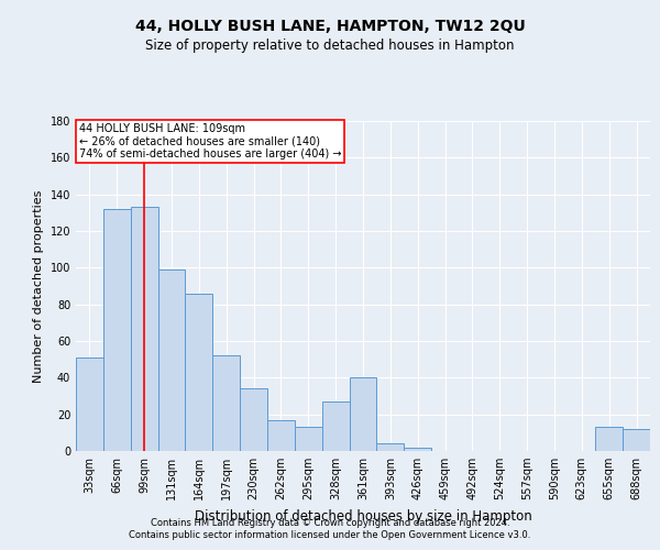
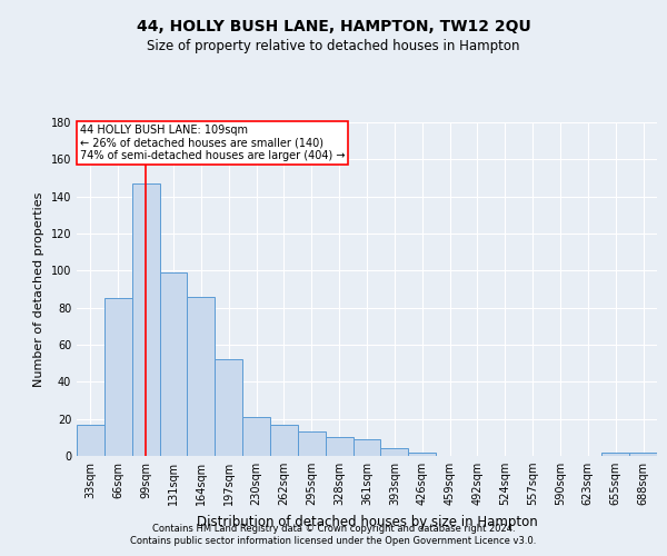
33sqm: 51 -> 17
66sqm: 132 -> 85
99sqm: 133 -> 147
230sqm: 34 -> 21
328sqm: 27 -> 10
361sqm: 40 -> 9
655sqm: 13 -> 2
688sqm: 12 -> 2
